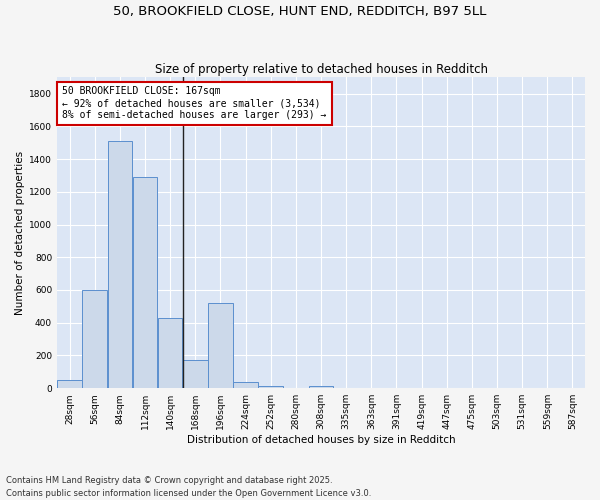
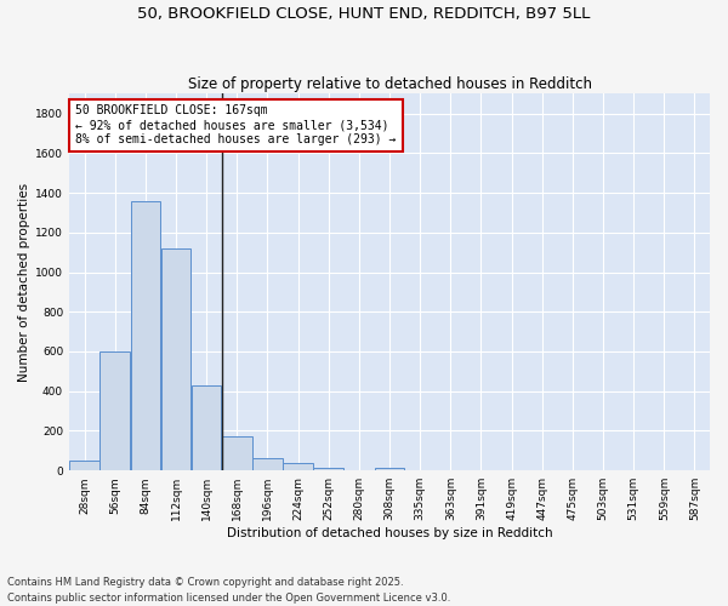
84sqm: 1510 -> 1360
112sqm: 1290 -> 1120
196sqm: 520 -> 60
